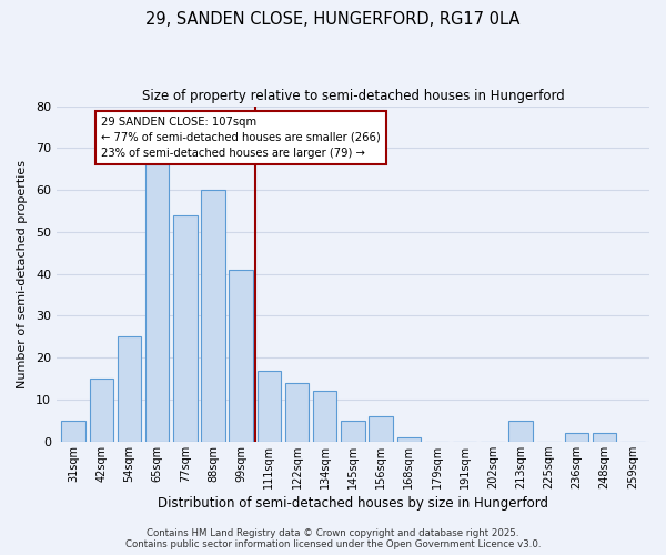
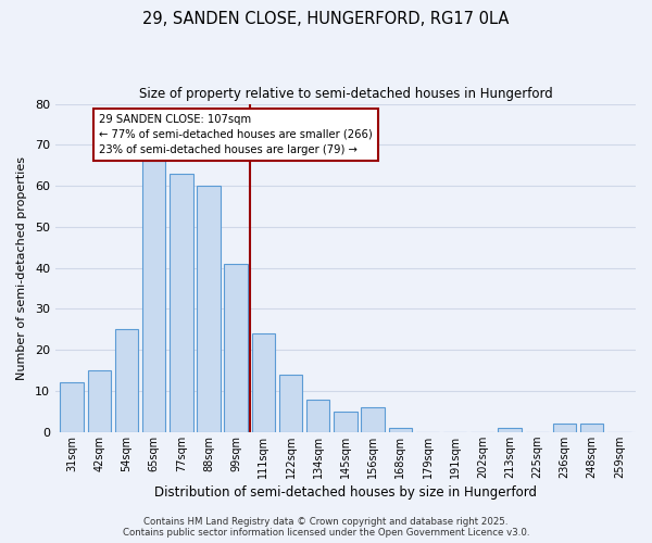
31sqm: 5 -> 12
77sqm: 54 -> 63
111sqm: 17 -> 24
134sqm: 12 -> 8
213sqm: 5 -> 1
